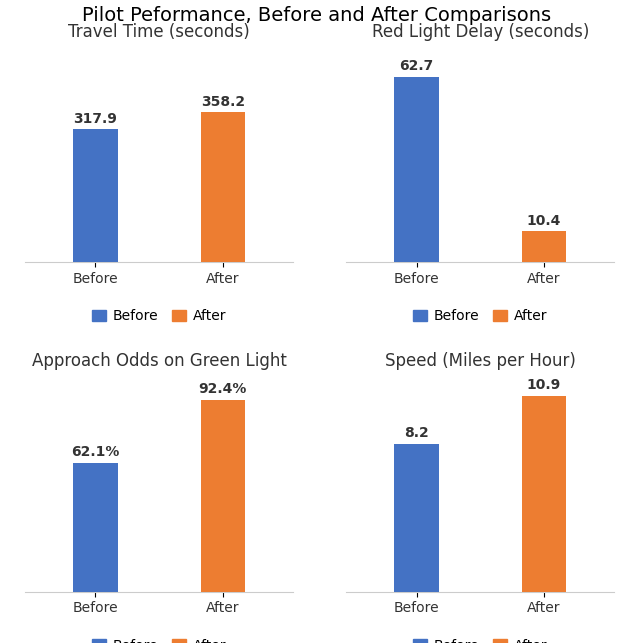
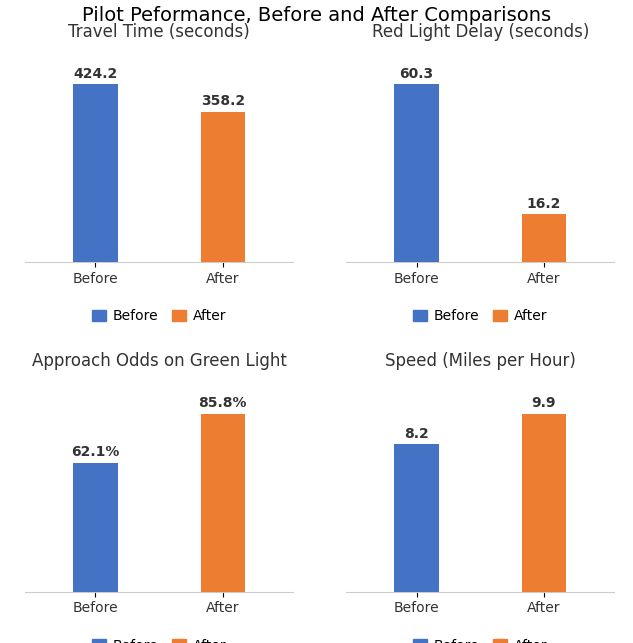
Travel Time (seconds)/Before: 317.9 -> 424.2
Red Light Delay (seconds)/Before: 62.7 -> 60.3
Red Light Delay (seconds)/After: 10.4 -> 16.2
Approach Odds on Green Light/After: 92.4% -> 85.8%
Speed (Miles per Hour)/After: 10.9 -> 9.9
